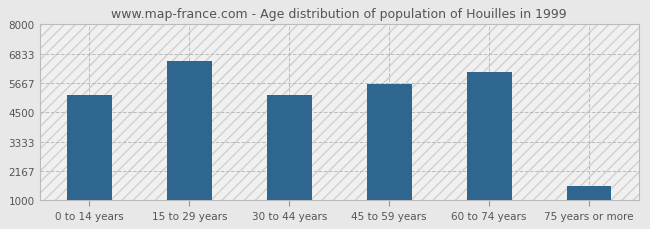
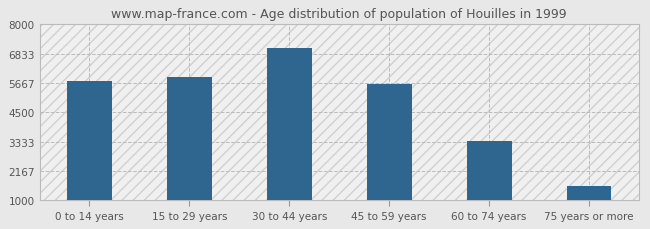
0 to 14 years: 5200 -> 5750
15 to 29 years: 6550 -> 5920
30 to 44 years: 5200 -> 7050
60 to 74 years: 6100 -> 3370
